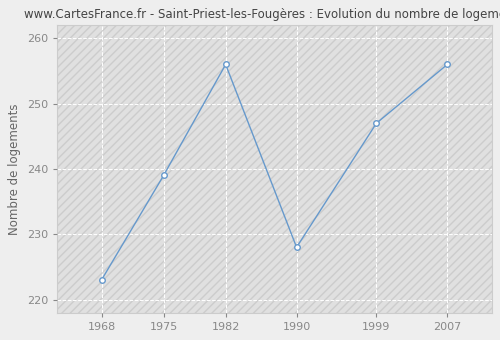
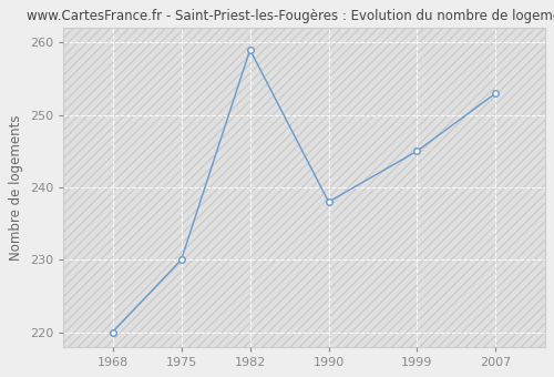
1968: 223 -> 220
1975: 239 -> 230
1982: 256 -> 259
1990: 228 -> 238
1999: 247 -> 245
2007: 256 -> 253
